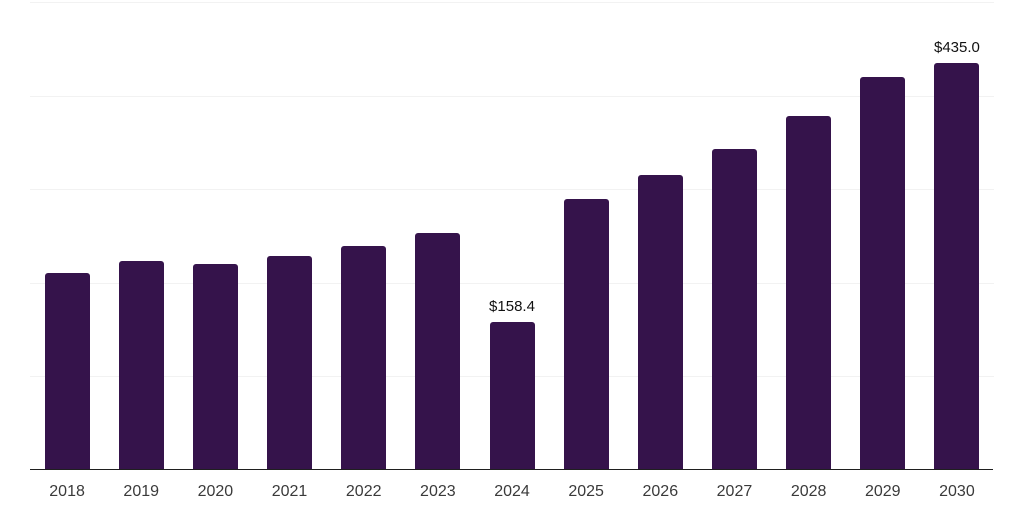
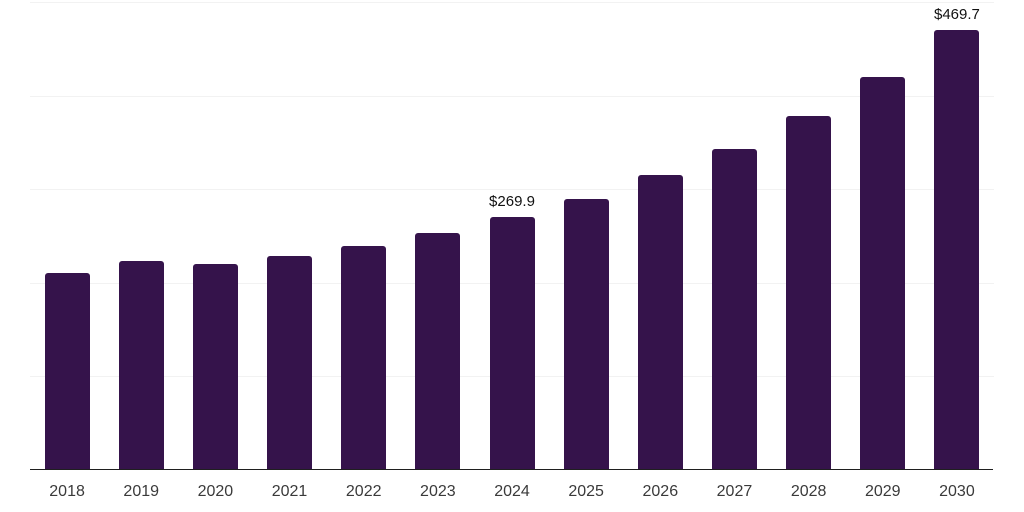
2024: $158.4 -> $269.9
2030: $435.0 -> $469.7
